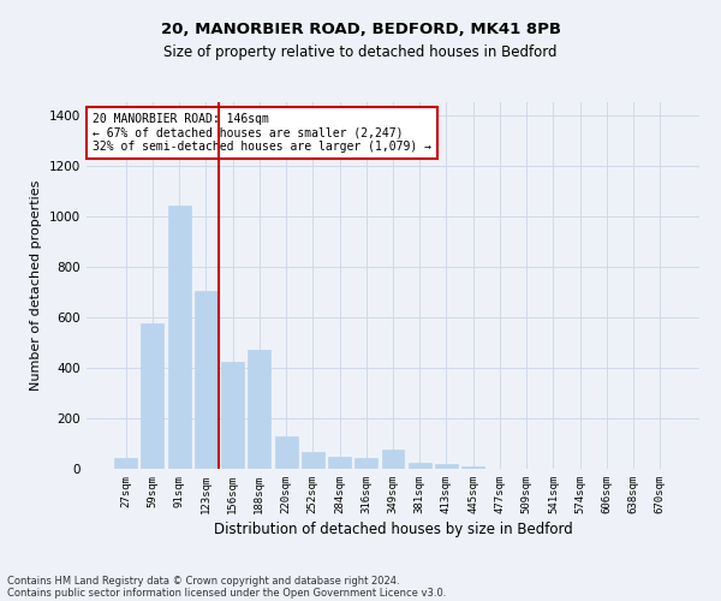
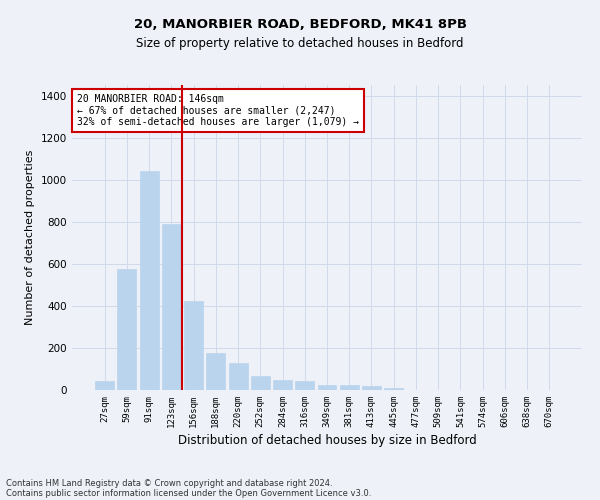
123sqm: 705 -> 790
188sqm: 470 -> 178
349sqm: 75 -> 26
